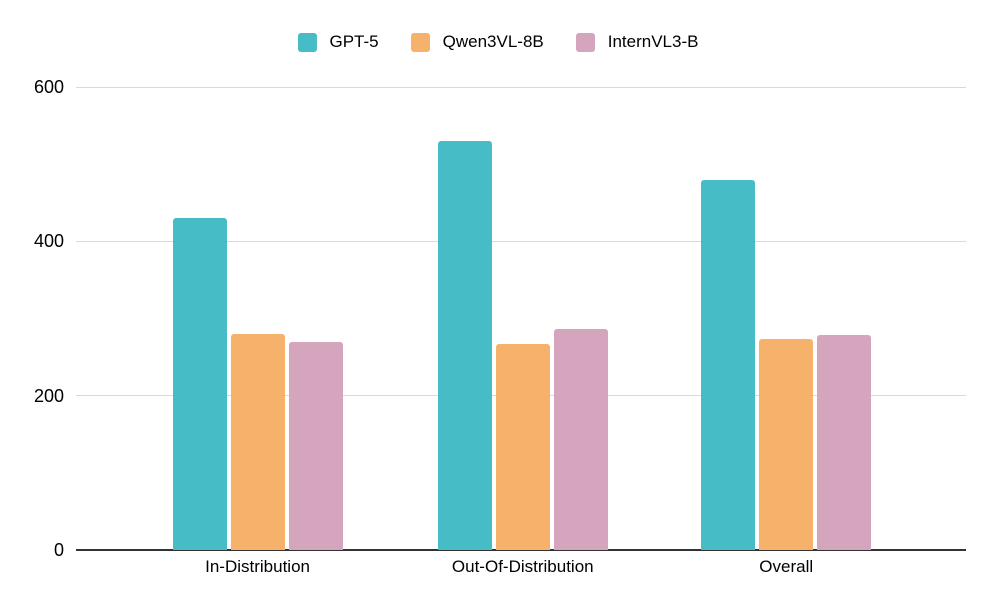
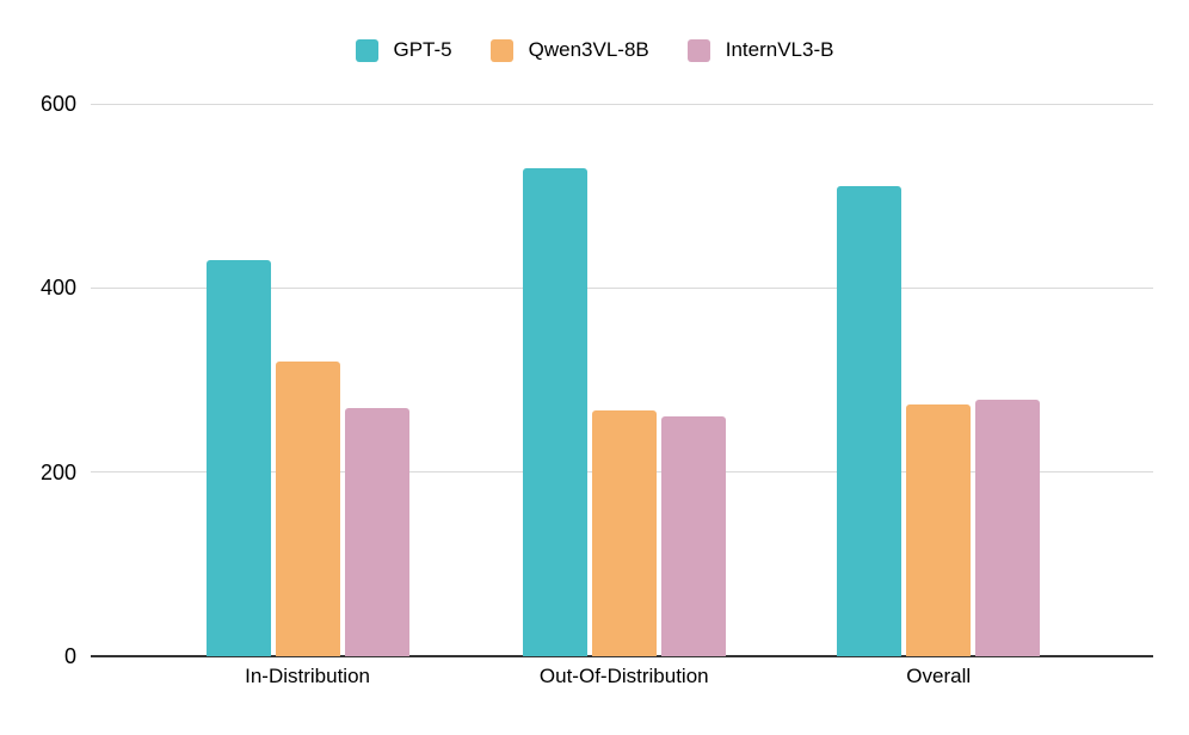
Qwen3VL-8B/In-Distribution: 280 -> 320
InternVL3-B/Out-Of-Distribution: 290 -> 260
GPT-5/Overall: 480 -> 510
